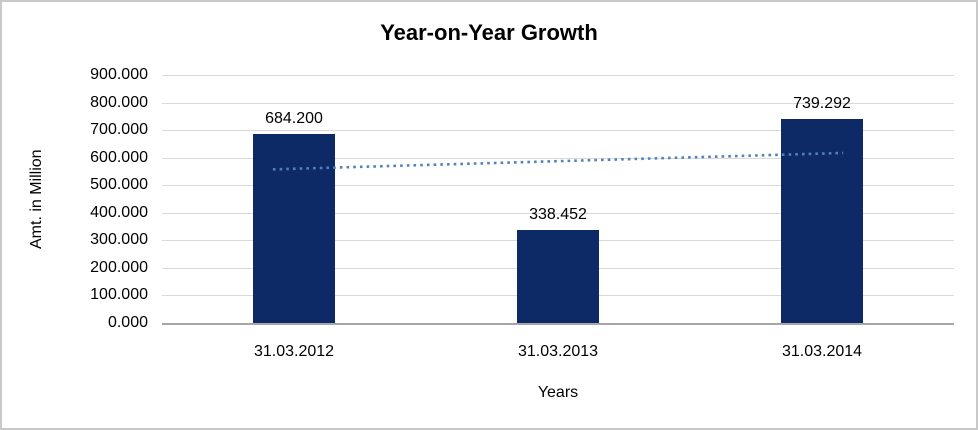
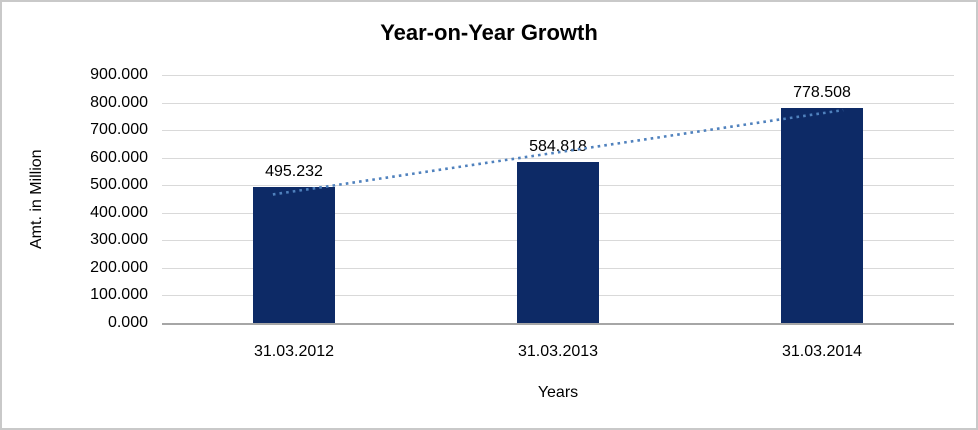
31.03.2012: 684.200 -> 495.232
31.03.2013: 338.452 -> 584.818
31.03.2014: 739.292 -> 778.508
